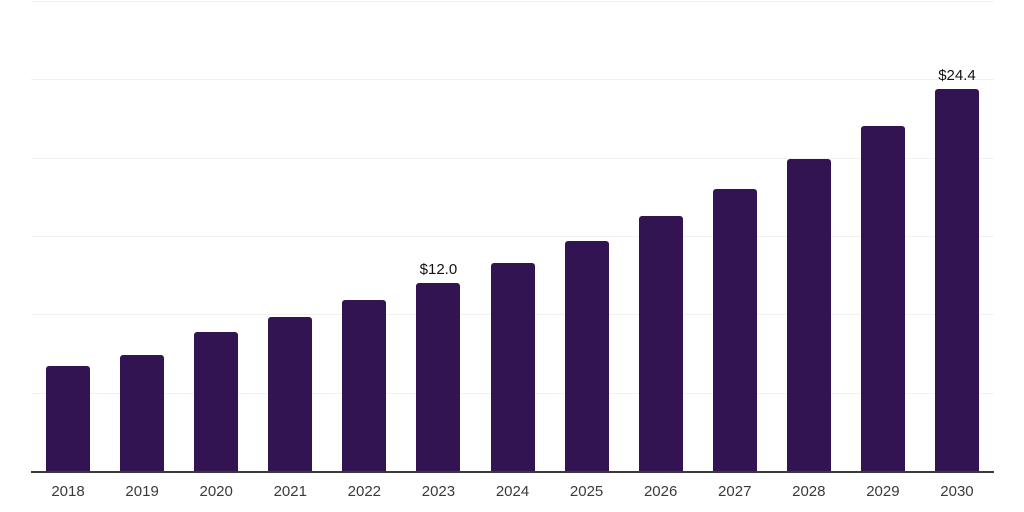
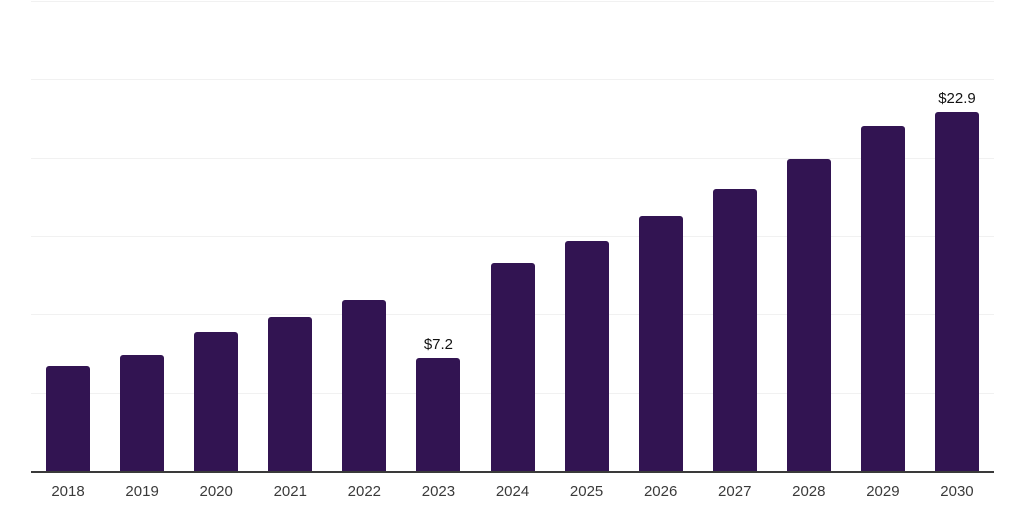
2023: $12.0 -> $7.2
2030: $24.4 -> $22.9
